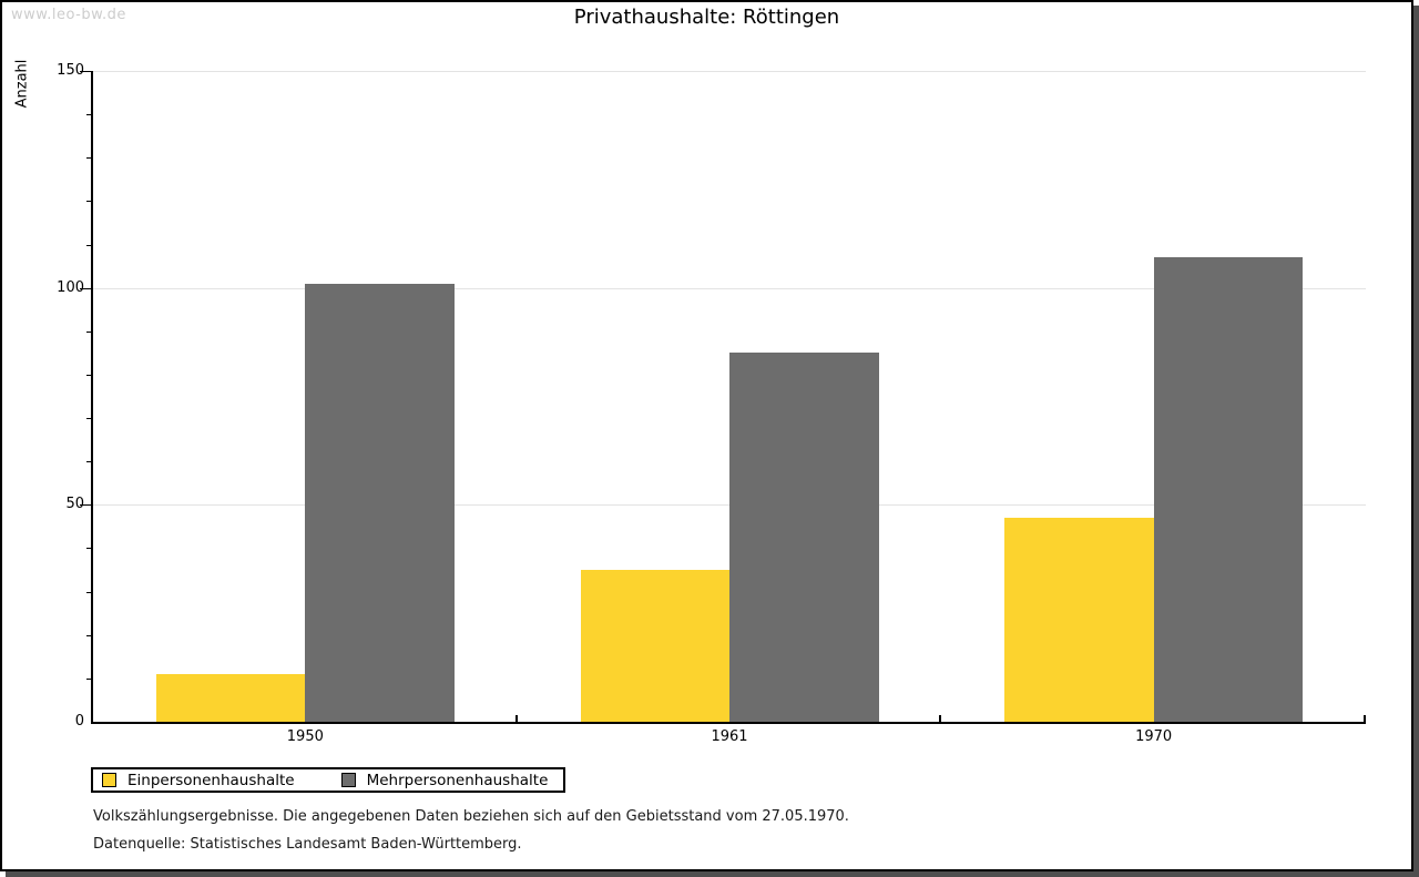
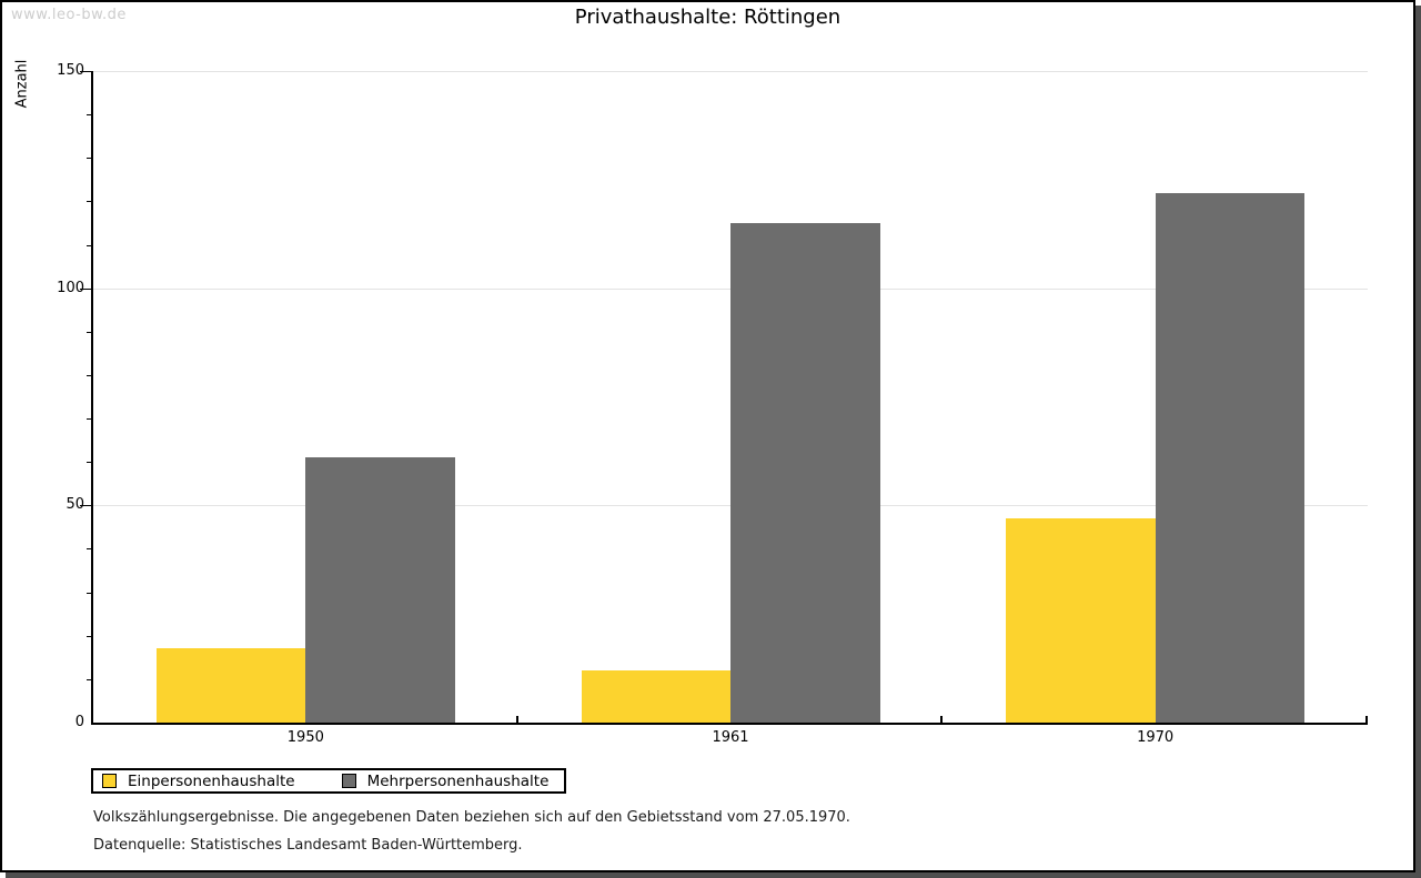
Einpersonenhaushalte/1950: 11 -> 17
Mehrpersonenhaushalte/1950: 101 -> 61
Einpersonenhaushalte/1961: 35 -> 12
Mehrpersonenhaushalte/1961: 85 -> 115
Mehrpersonenhaushalte/1970: 107 -> 122
